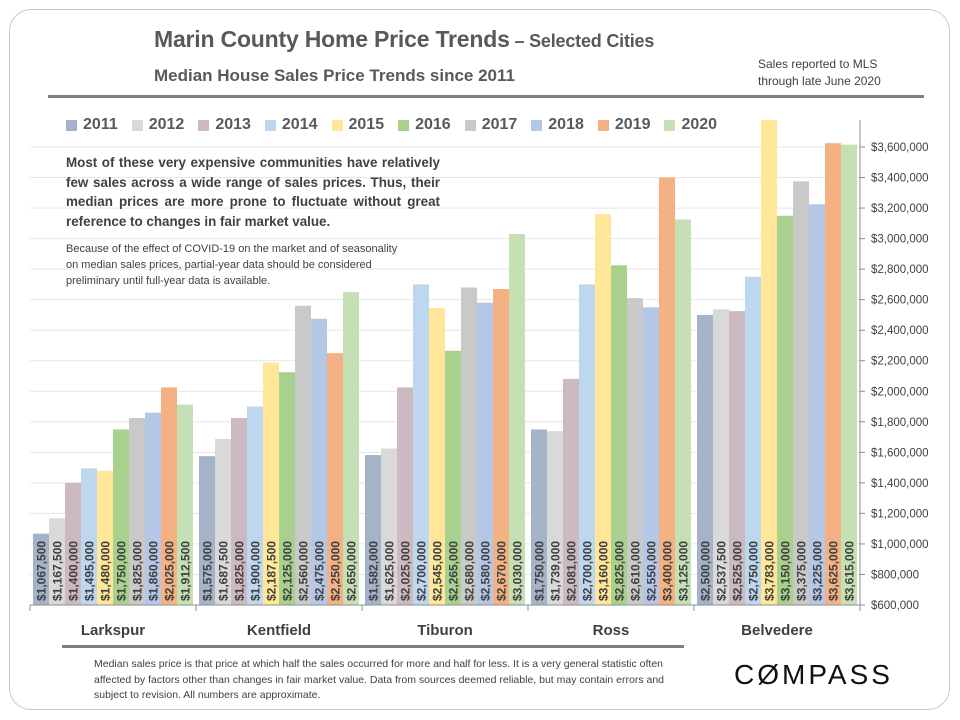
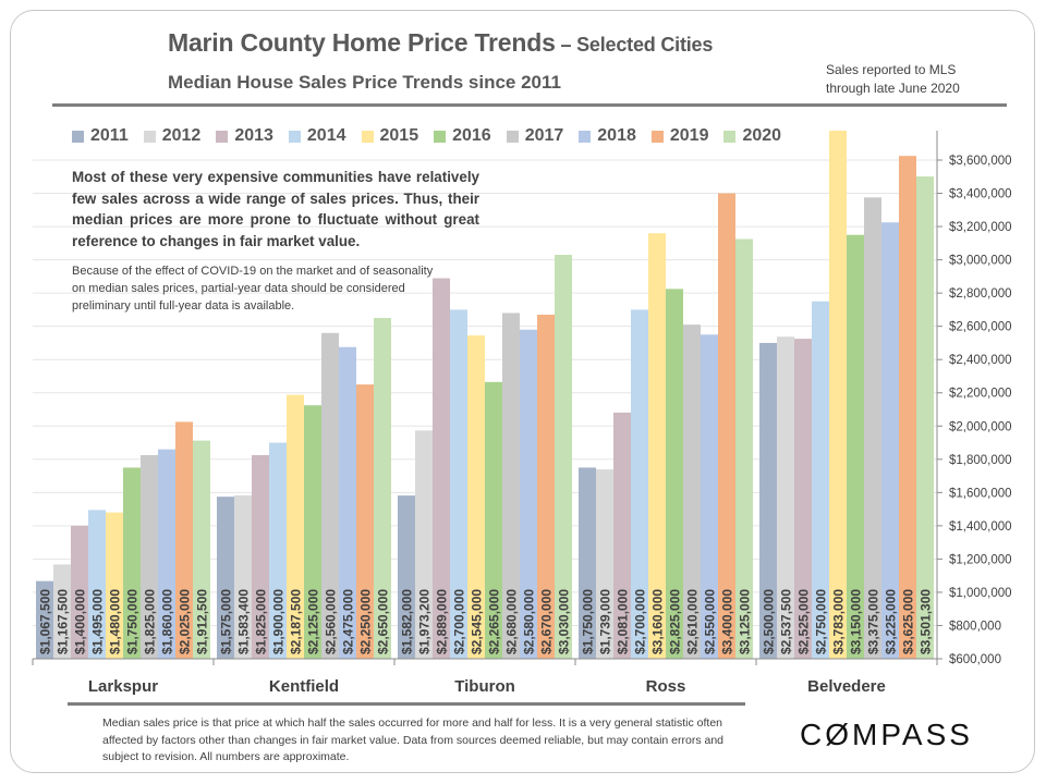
2012/Kentfield: $1,687,500 -> $1,583,400
2012/Tiburon: $1,625,000 -> $1,973,200
2013/Tiburon: $2,025,000 -> $2,889,000
2020/Belvedere: $3,615,000 -> $3,501,300
